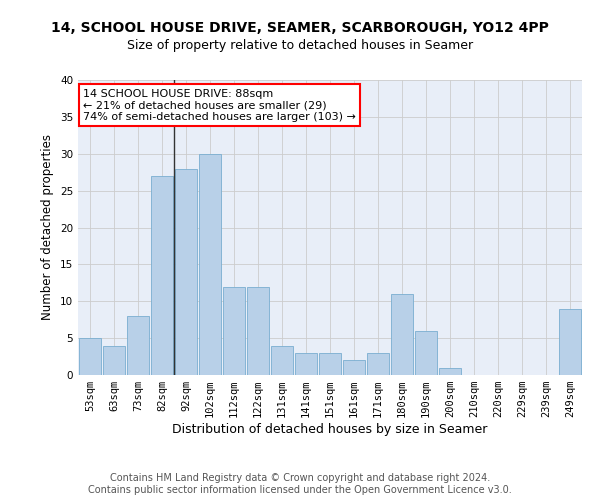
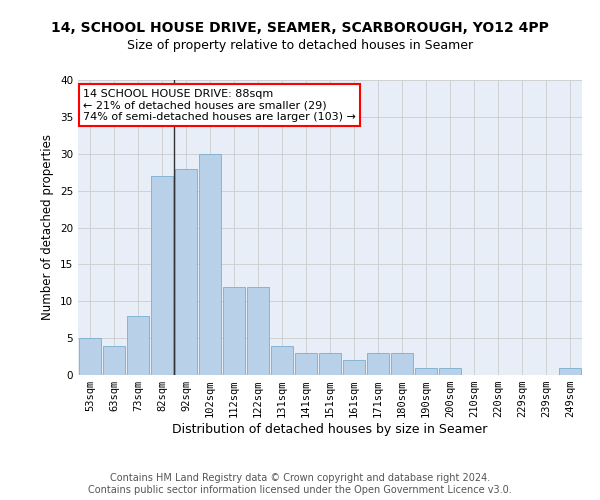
180sqm: 11 -> 3
190sqm: 6 -> 1
249sqm: 9 -> 1
